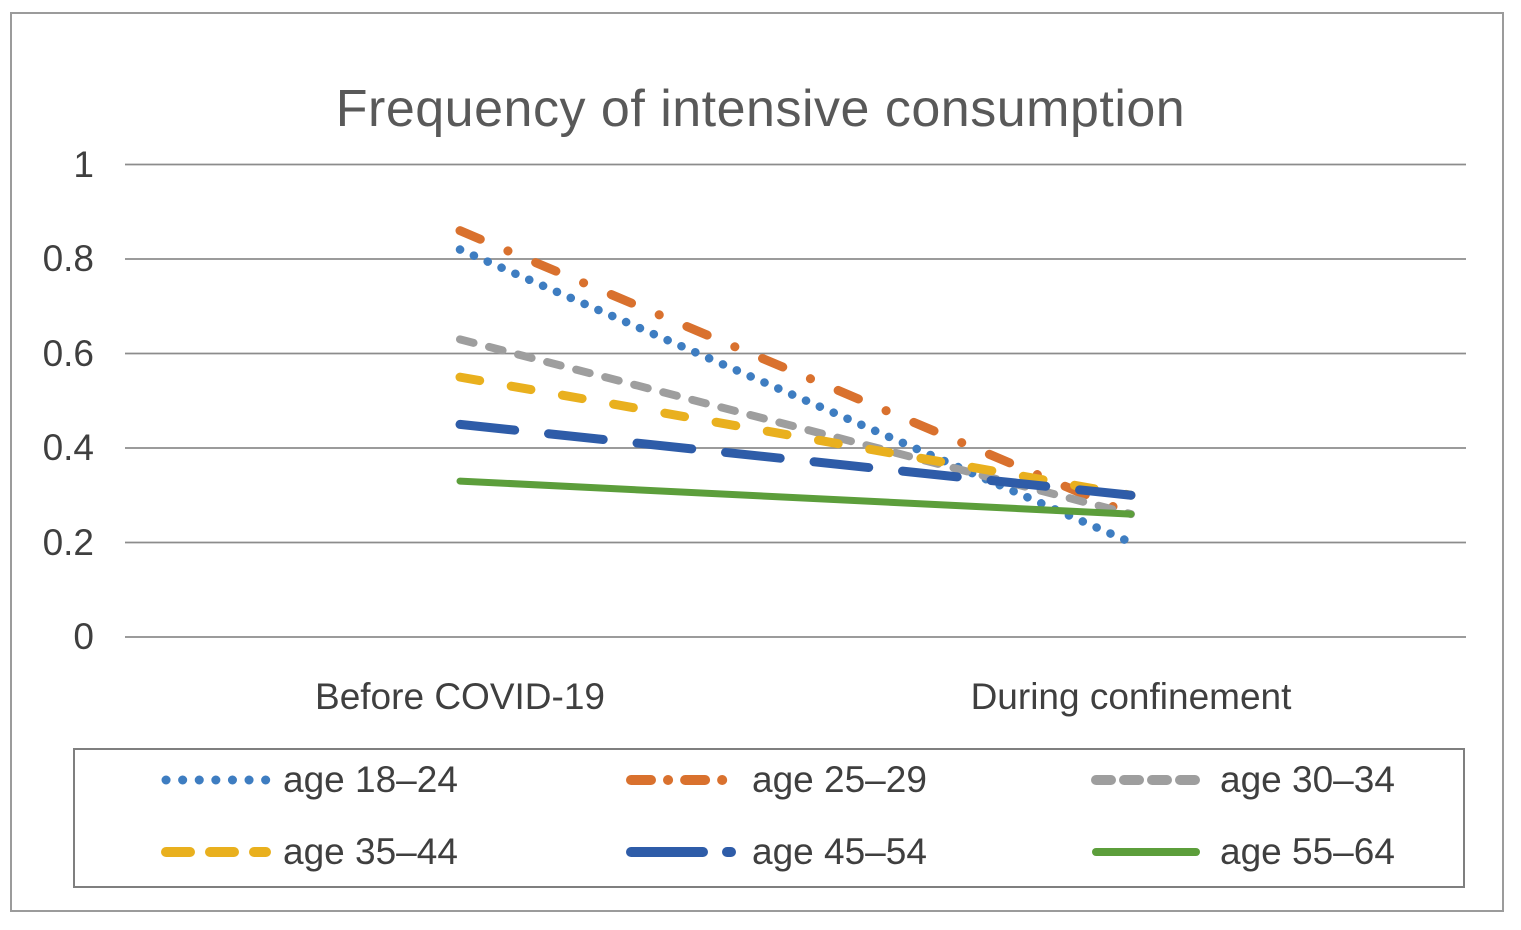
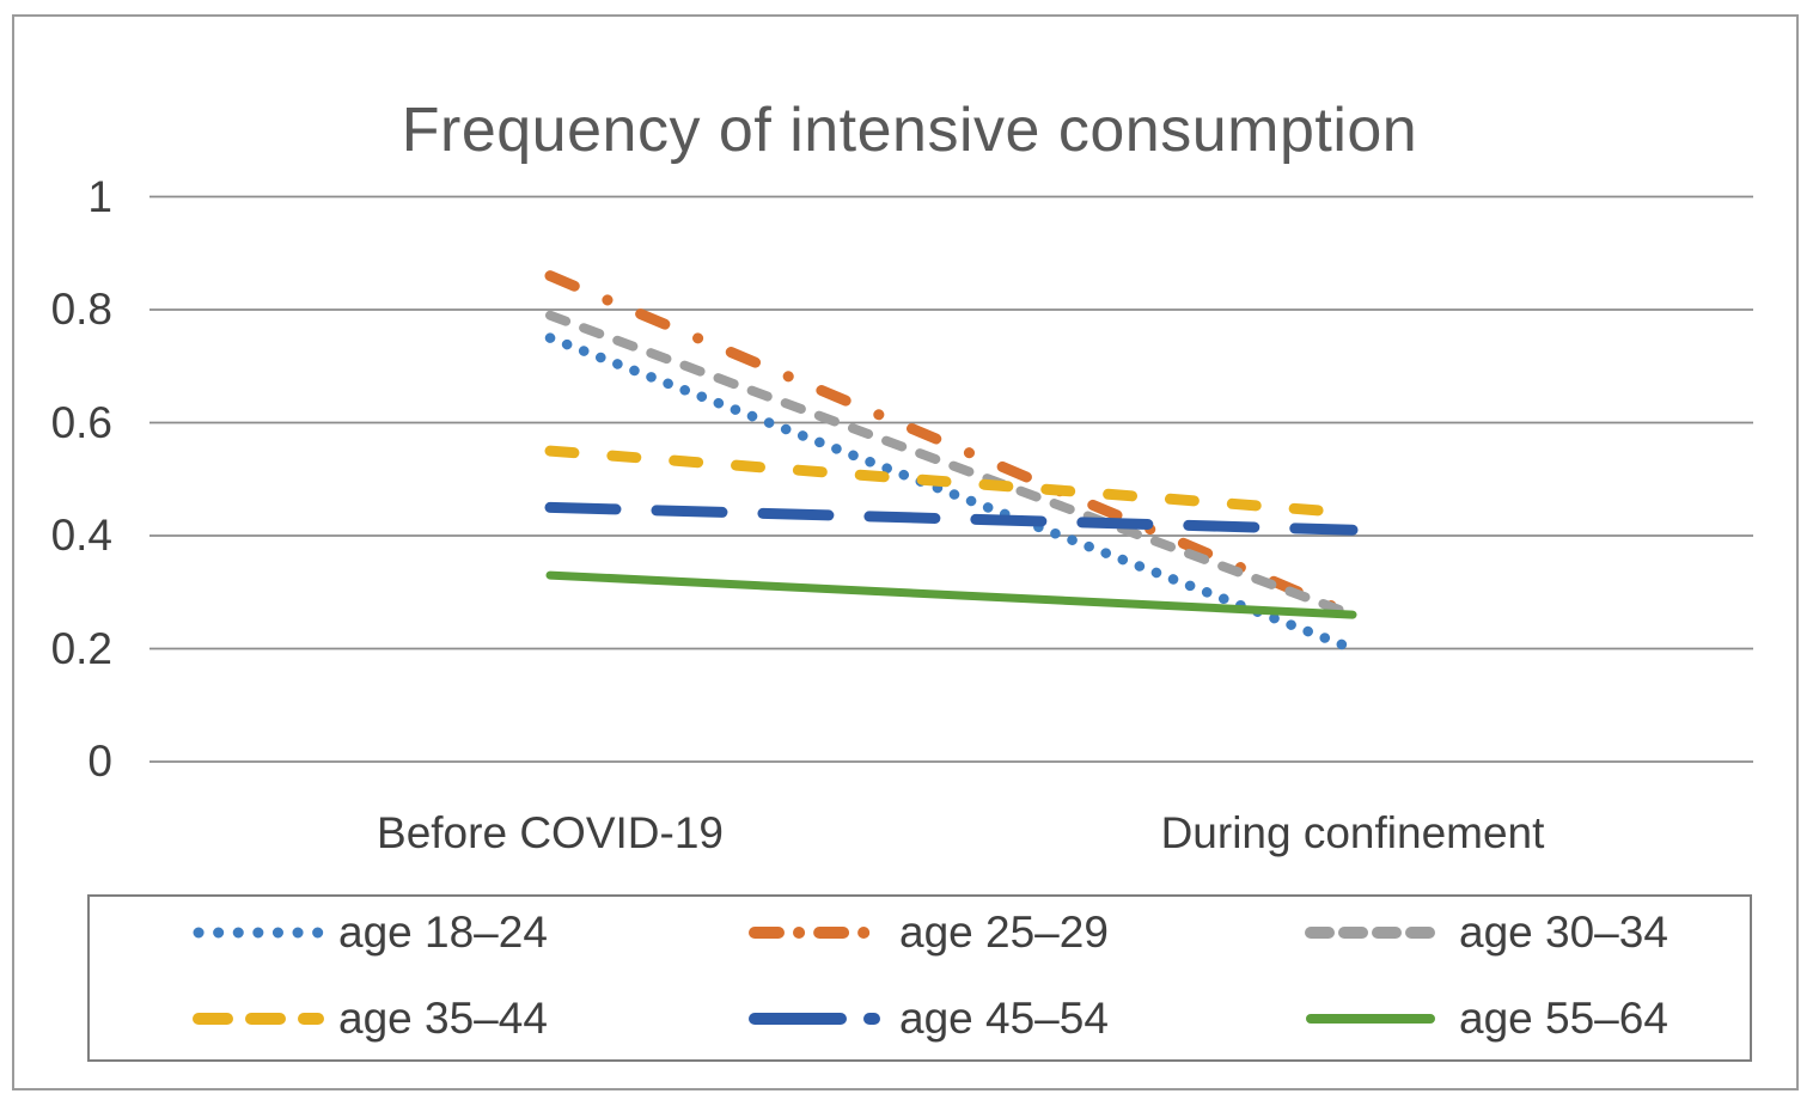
age 18–24/Before COVID-19: 0.82 -> 0.75
age 30–34/Before COVID-19: 0.63 -> 0.79
age 35–44/During confinement: 0.30 -> 0.44
age 45–54/During confinement: 0.30 -> 0.41
